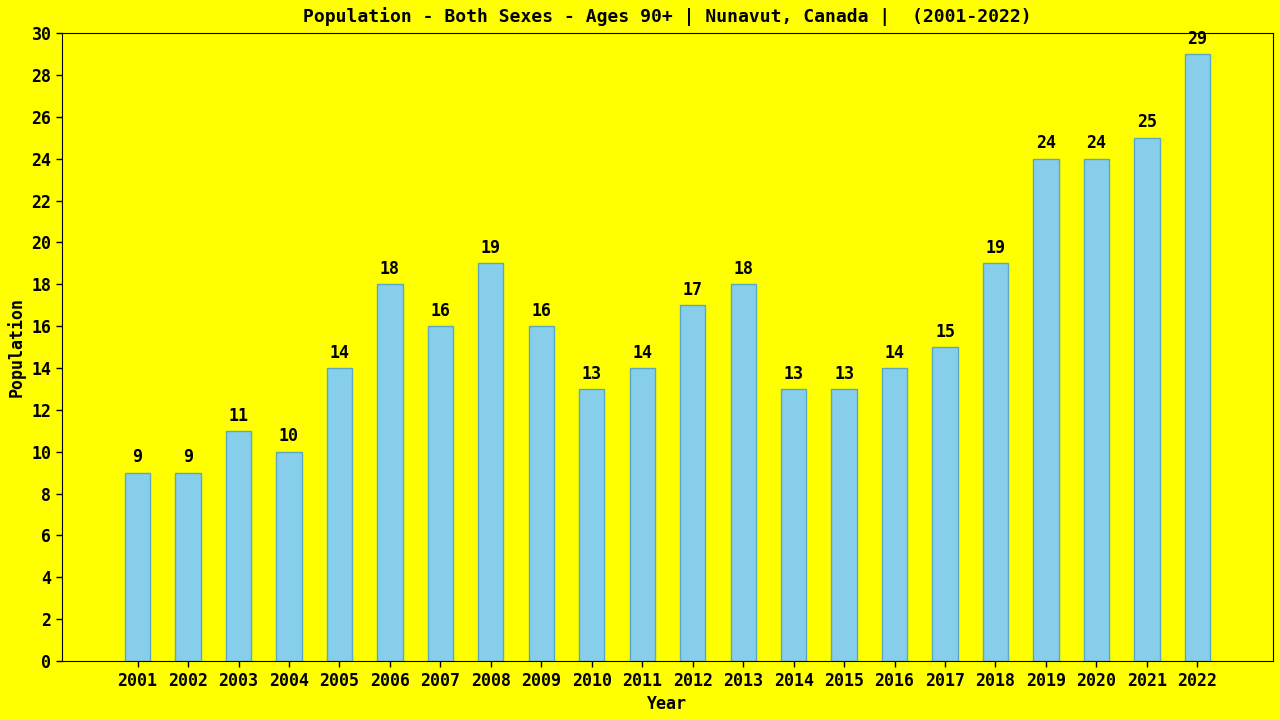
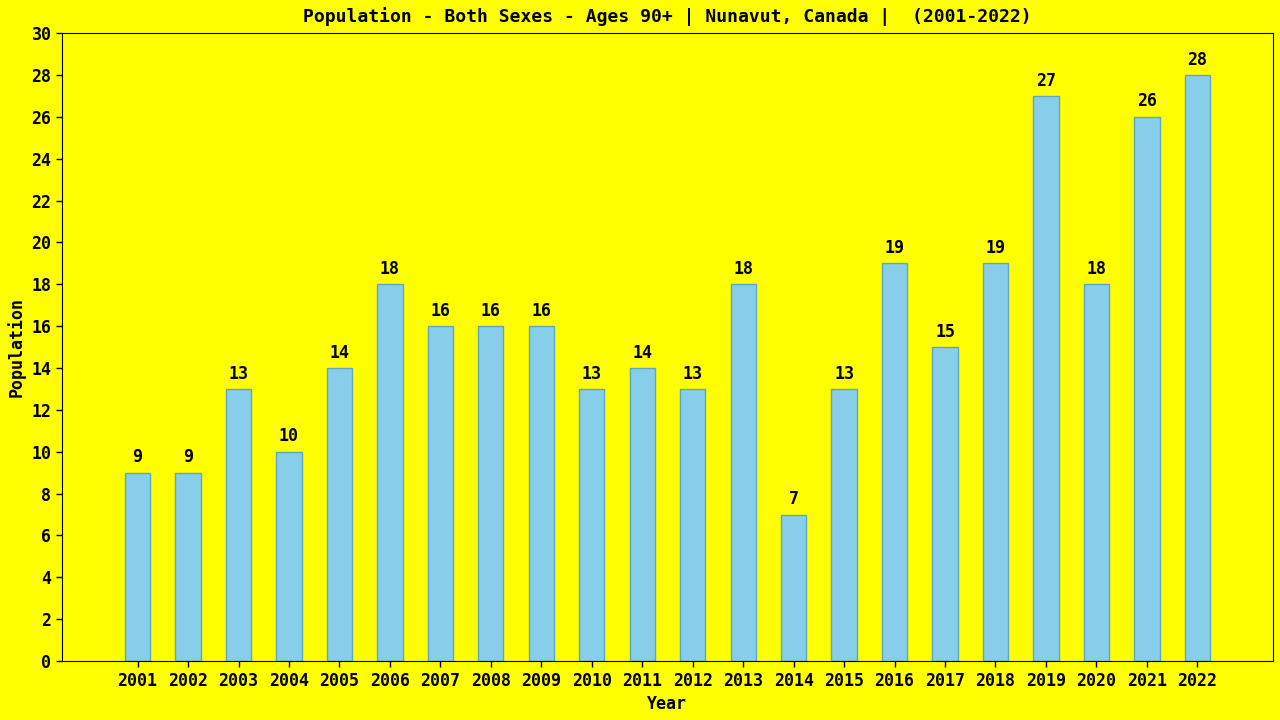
2003: 11 -> 13
2008: 19 -> 16
2012: 17 -> 13
2014: 13 -> 7
2016: 14 -> 19
2019: 24 -> 27
2020: 24 -> 18
2021: 25 -> 26
2022: 29 -> 28
